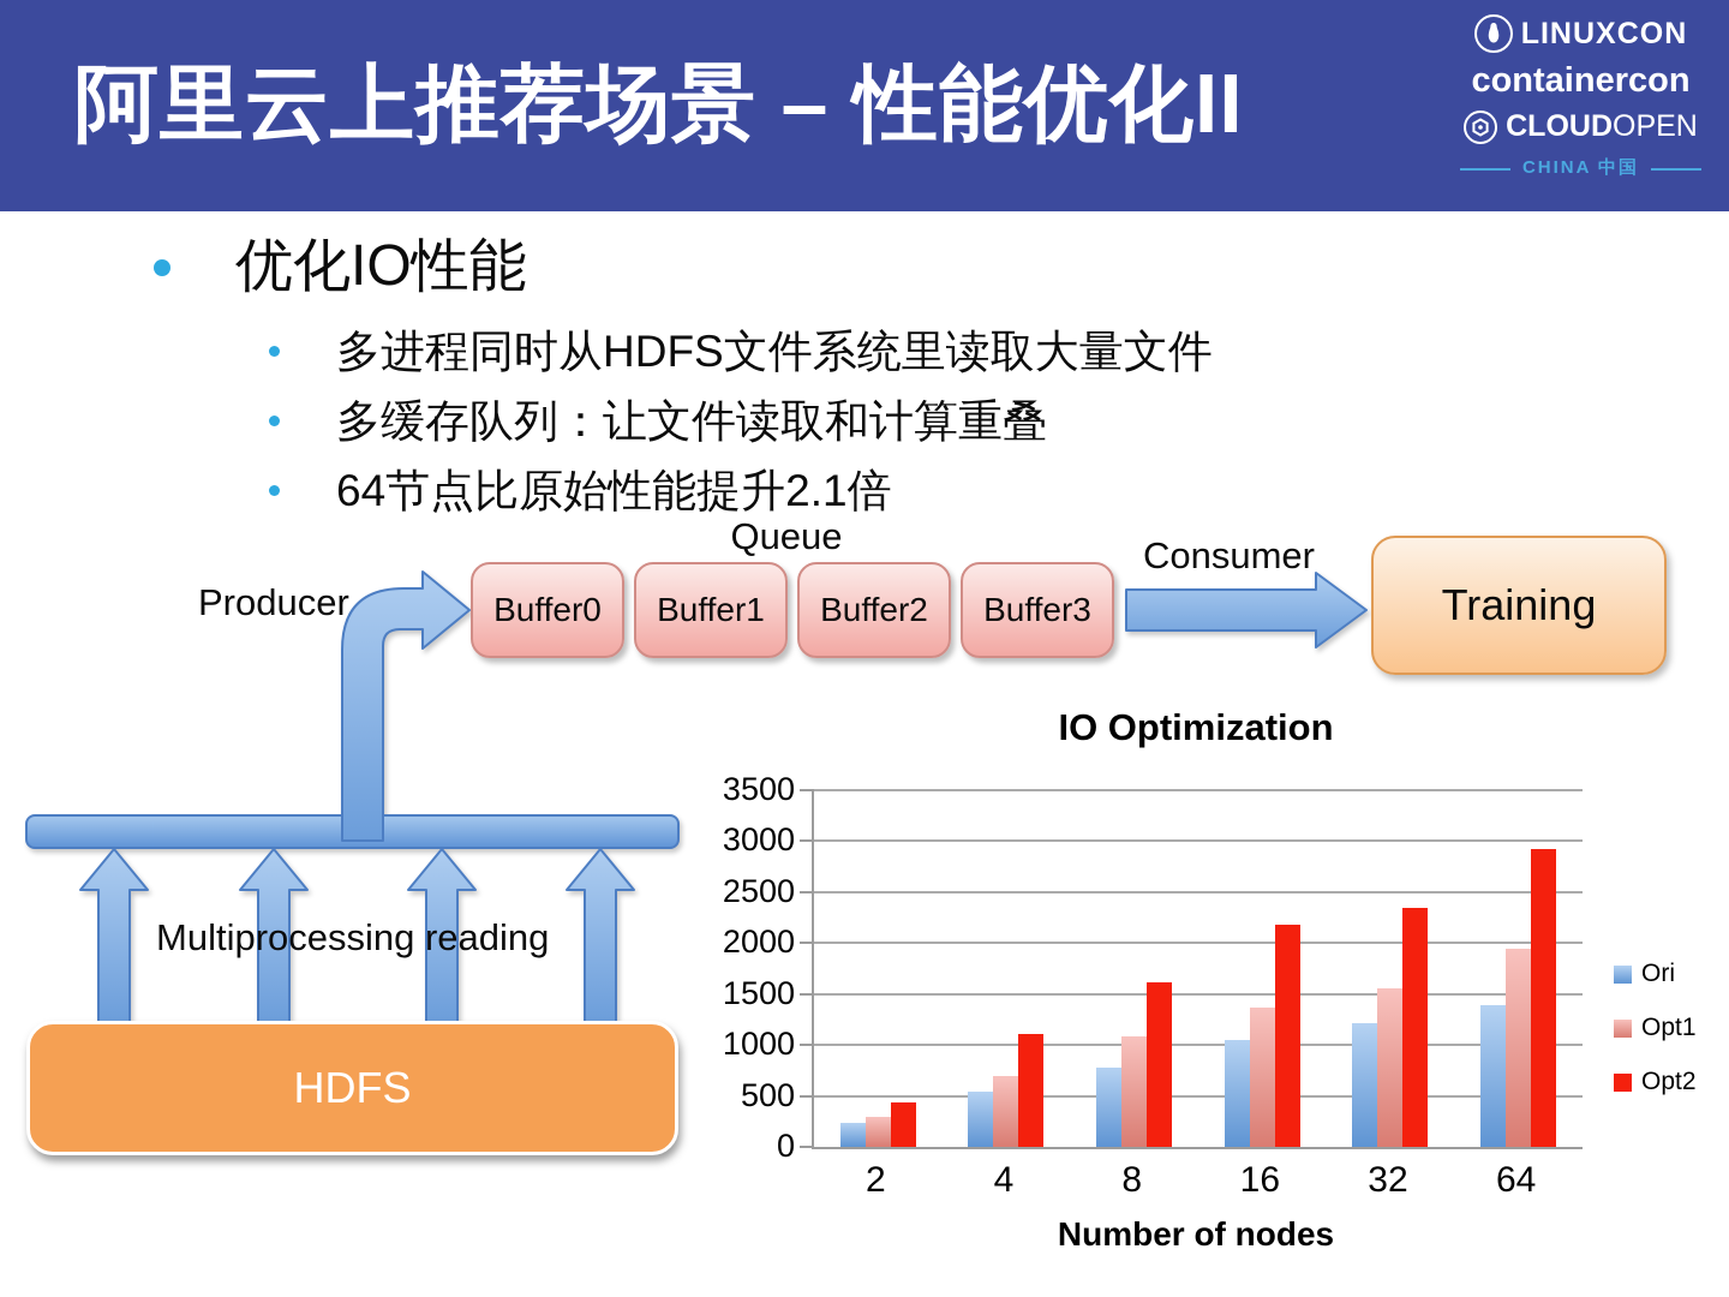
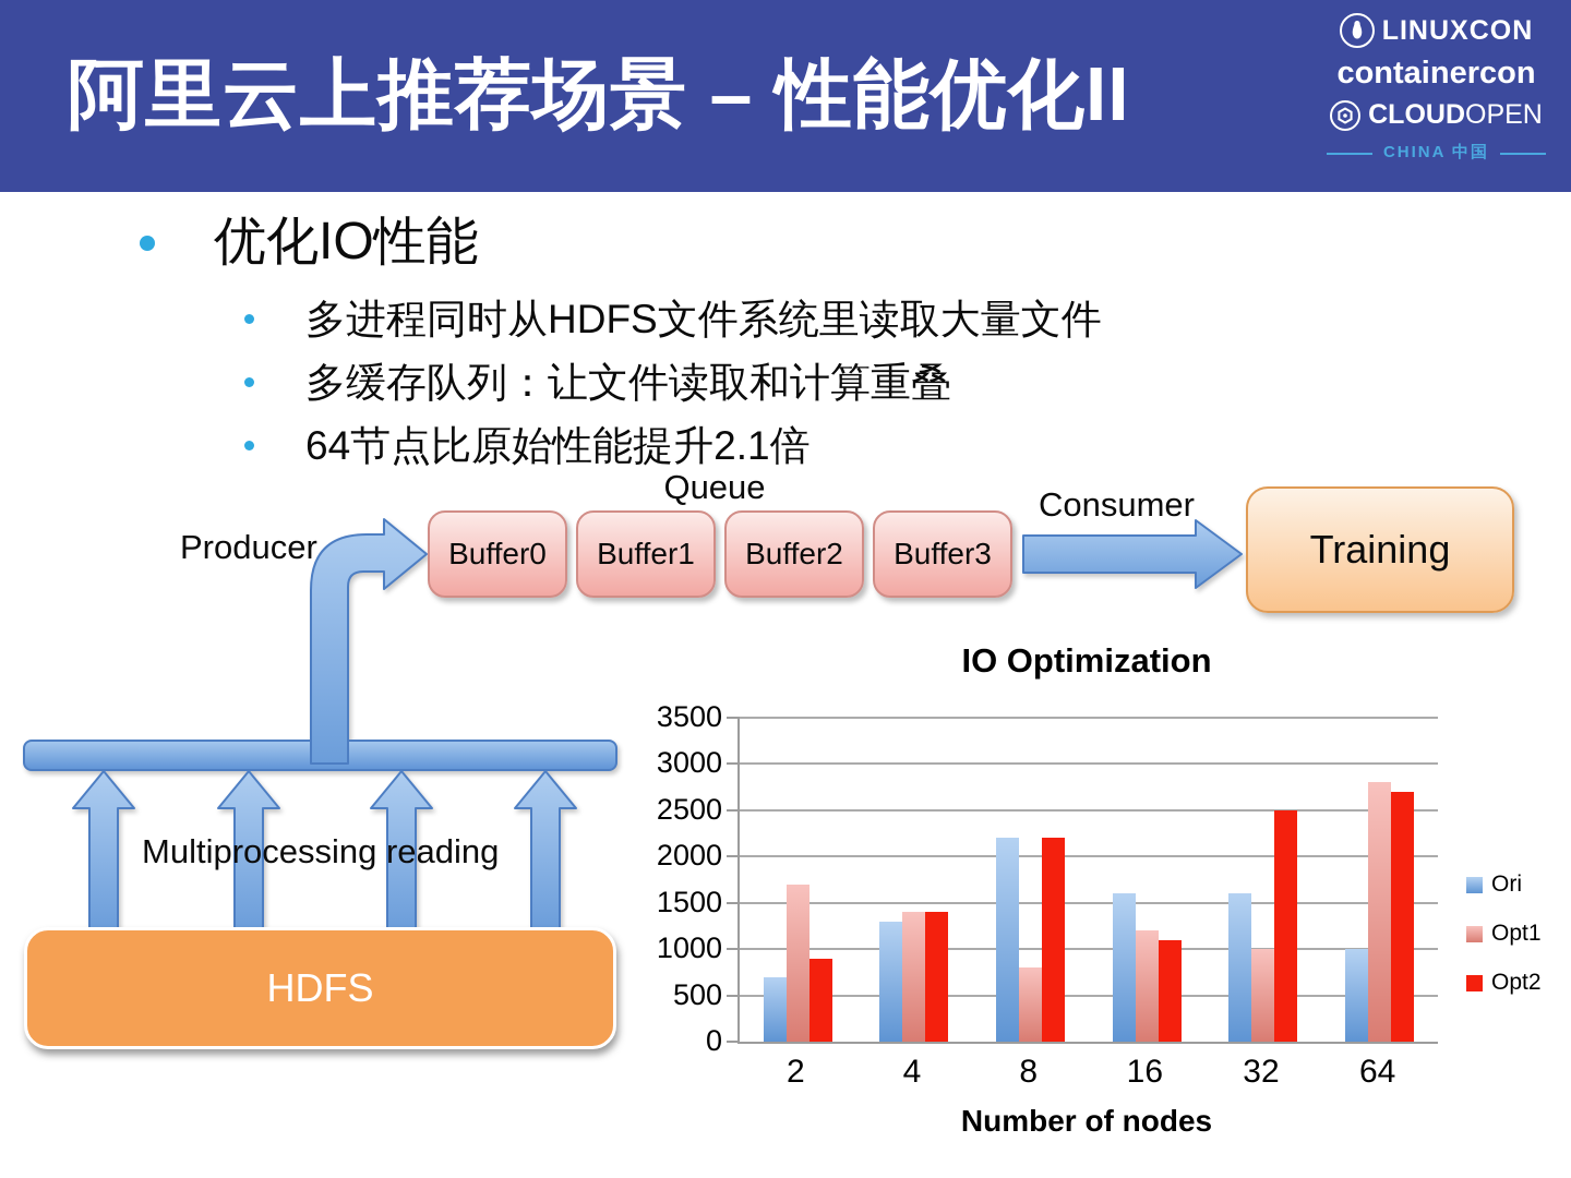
Ori/2: 200 -> 700
Opt1/2: 300 -> 1700
Opt2/2: 400 -> 900
Ori/4: 500 -> 1300
Opt1/4: 700 -> 1400
Opt2/4: 1100 -> 1400
Ori/8: 800 -> 2200
Opt1/8: 1100 -> 800
Opt2/8: 1600 -> 2200
Ori/16: 1000 -> 1600
Opt1/16: 1400 -> 1200
Opt2/16: 2200 -> 1100
Ori/32: 1200 -> 1600
Opt1/32: 1600 -> 1000
Opt2/32: 2400 -> 2500
Ori/64: 1400 -> 1000
Opt1/64: 2000 -> 2800
Opt2/64: 2900 -> 2700
